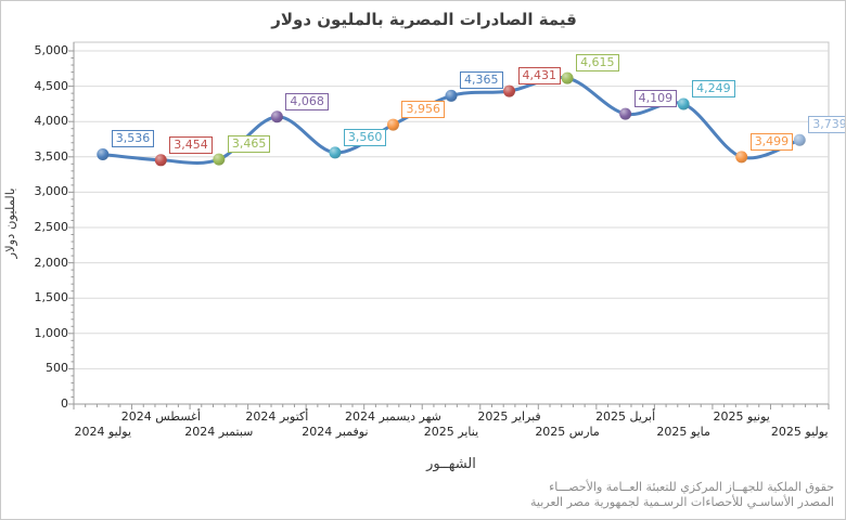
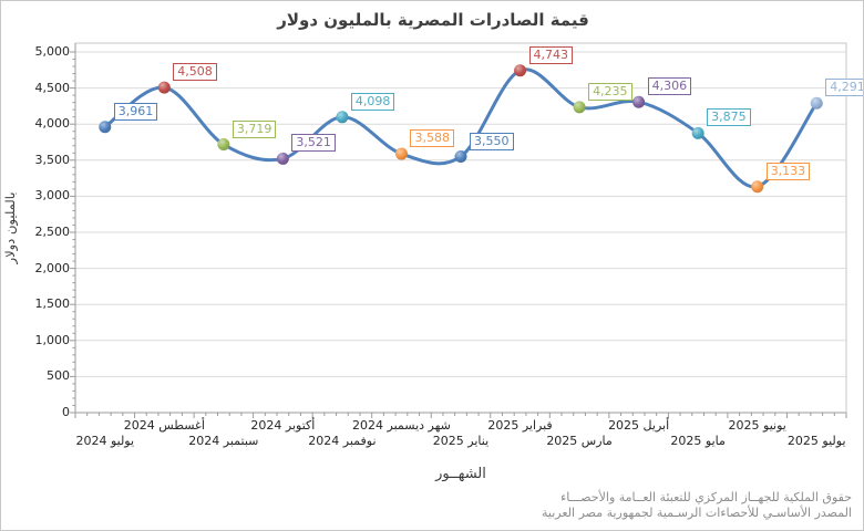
يوليو 2024: 3,536 -> 3,961
أغسطس 2024: 3,454 -> 4,508
سبتمبر 2024: 3,465 -> 3,719
أكتوبر 2024: 4,068 -> 3,521
نوفمبر 2024: 3,560 -> 4,098
شهر ديسمبر 2024: 3,956 -> 3,588
يناير 2025: 4,365 -> 3,550
فبراير 2025: 4,431 -> 4,743
مارس 2025: 4,615 -> 4,235
أبريل 2025: 4,109 -> 4,306
مايو 2025: 4,249 -> 3,875
يونيو 2025: 3,499 -> 3,133
يوليو 2025: 3,739 -> 4,291
